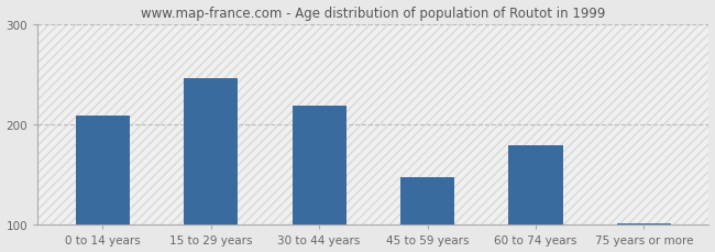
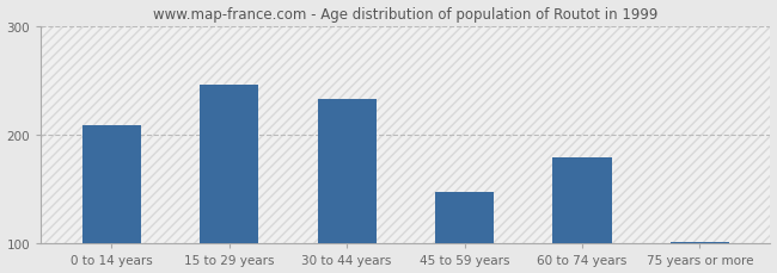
30 to 44 years: 218 -> 233
